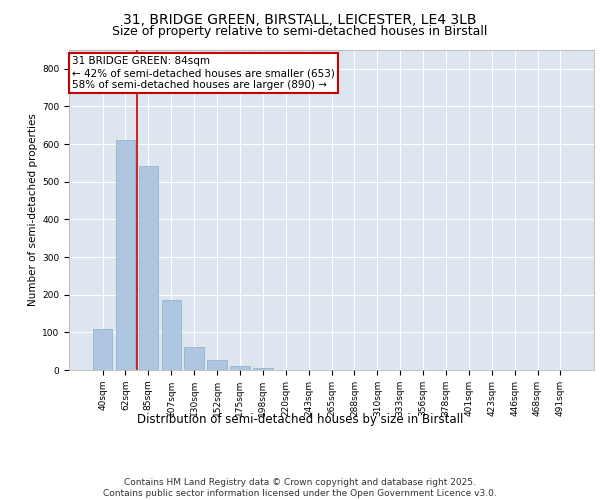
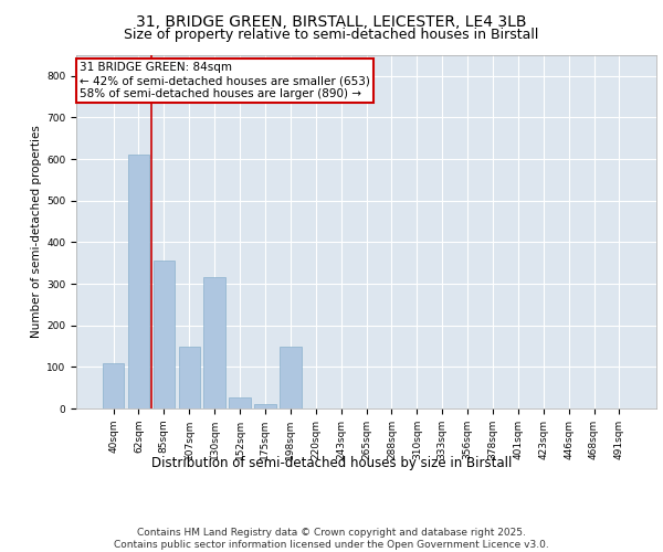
85sqm: 543 -> 355
107sqm: 185 -> 150
130sqm: 60 -> 315
198sqm: 5 -> 150
